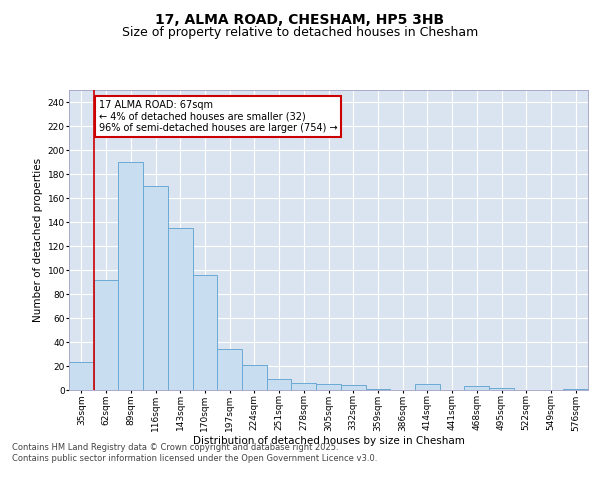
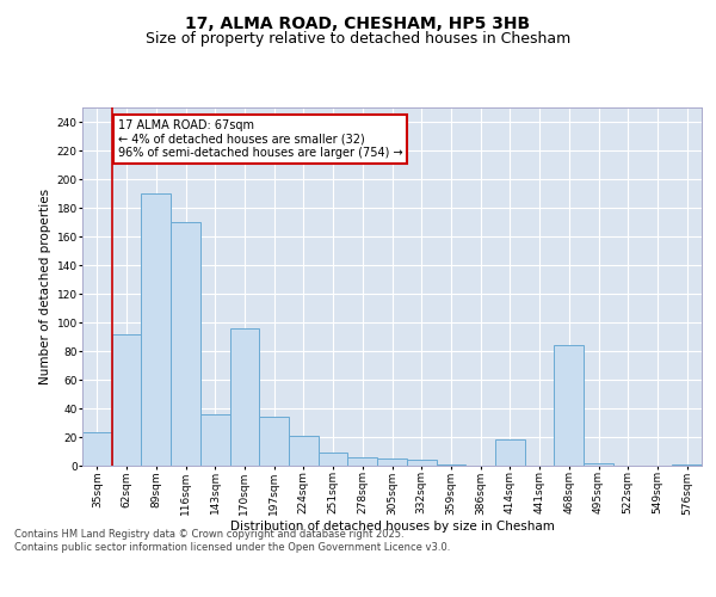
143sqm: 135 -> 36
414sqm: 5 -> 18
468sqm: 3 -> 84
